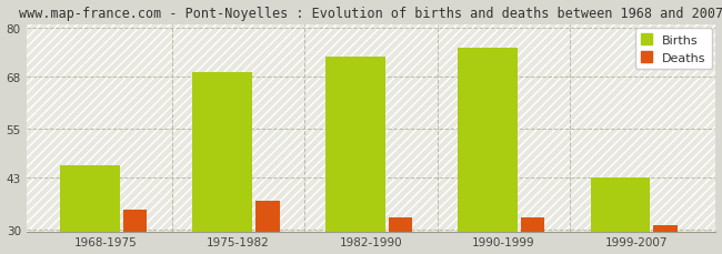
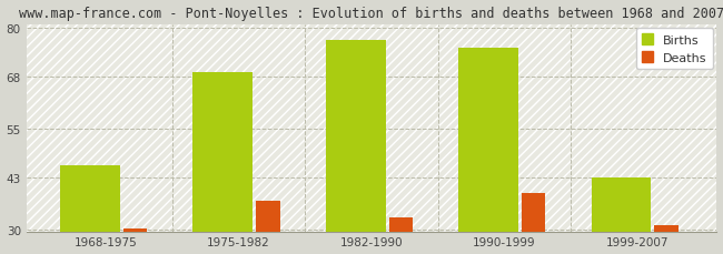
Deaths/1968-1975: 35.0 -> 30.3
Births/1982-1990: 73 -> 77
Deaths/1990-1999: 33.0 -> 39.0
